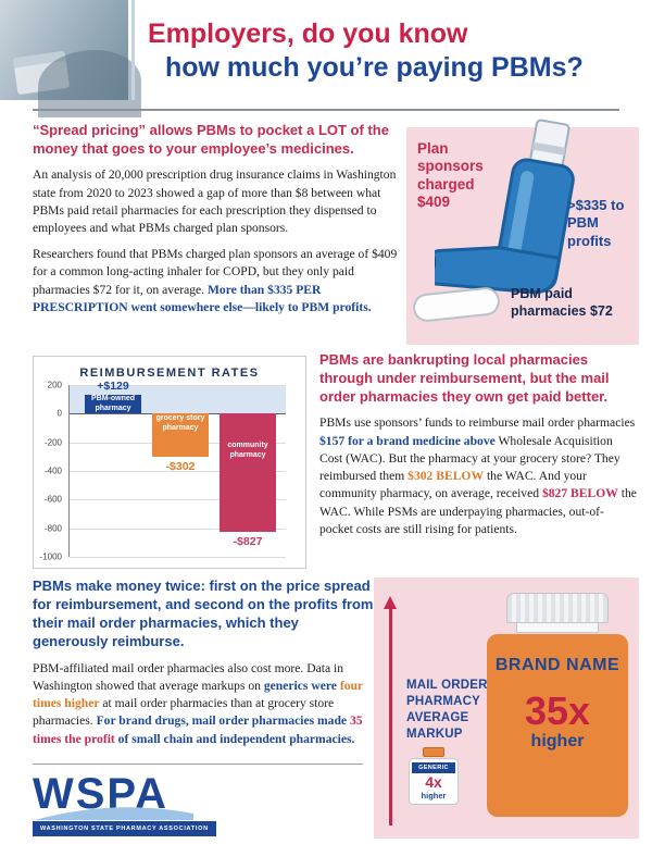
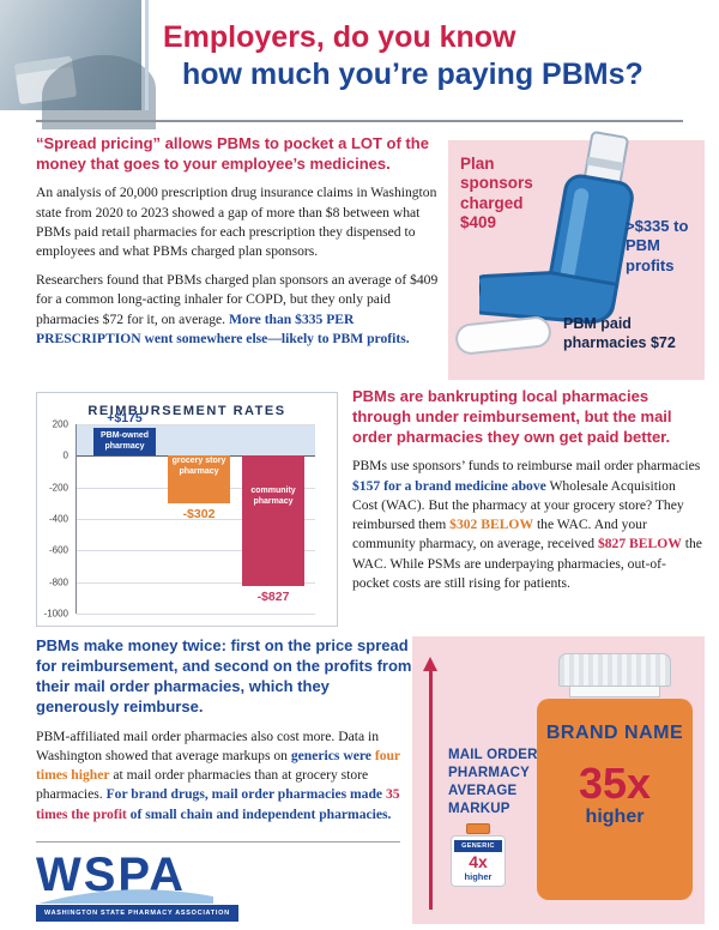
PBM-owned pharmacy: +$129 -> +$175
